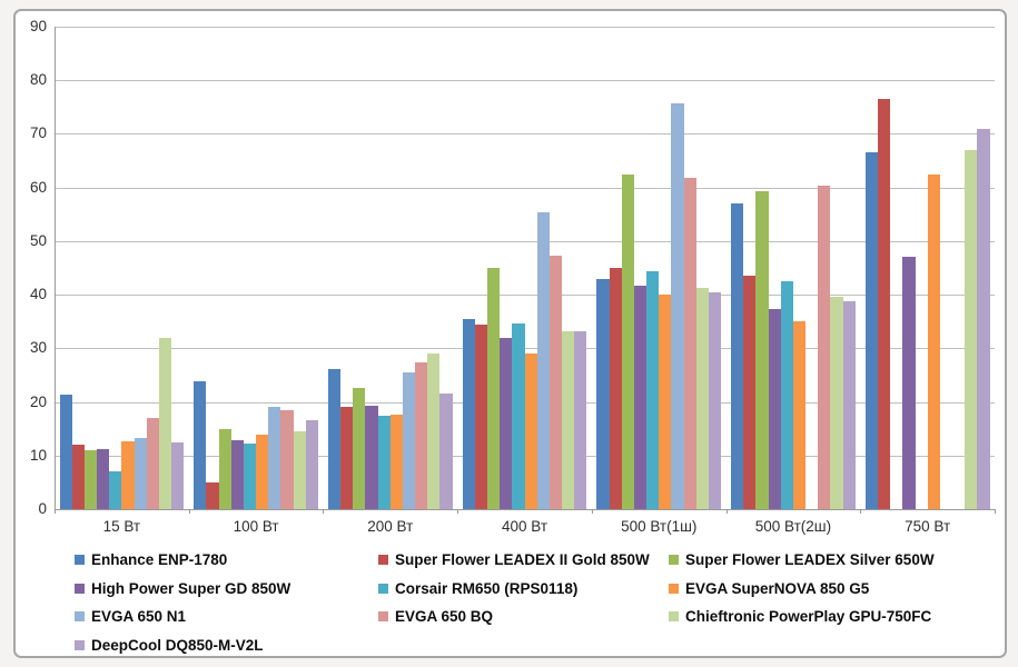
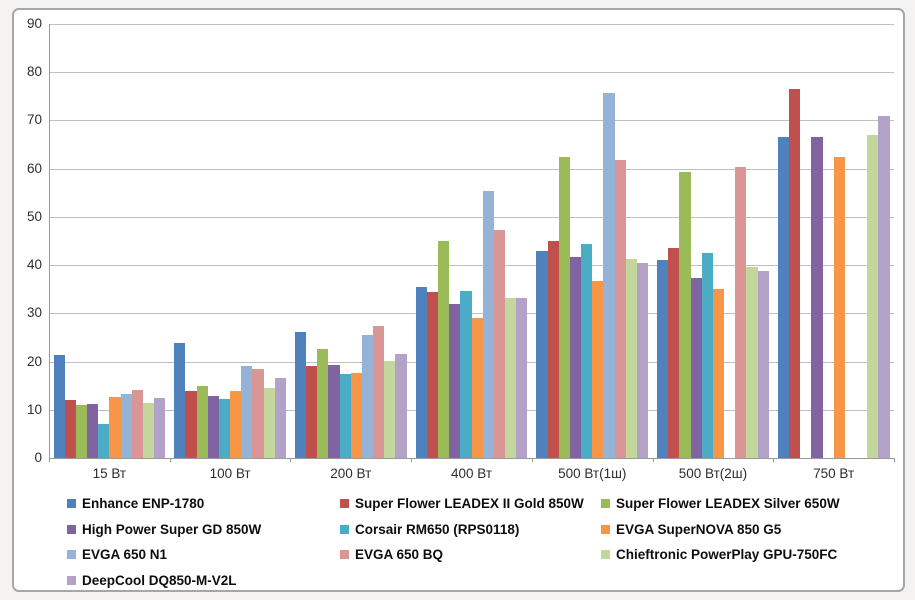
EVGA 650 BQ/15 Вт: 17 -> 14
Chieftronic PowerPlay GPU-750FC/15 Вт: 32 -> 12
Super Flower LEADEX II Gold 850W/100 Вт: 5 -> 14
Chieftronic PowerPlay GPU-750FC/200 Вт: 29 -> 20
EVGA SuperNOVA 850 G5/500 Вт(1ш): 40 -> 37
Enhance ENP-1780/500 Вт(2ш): 57 -> 41
High Power Super GD 850W/750 Вт: 47 -> 67
